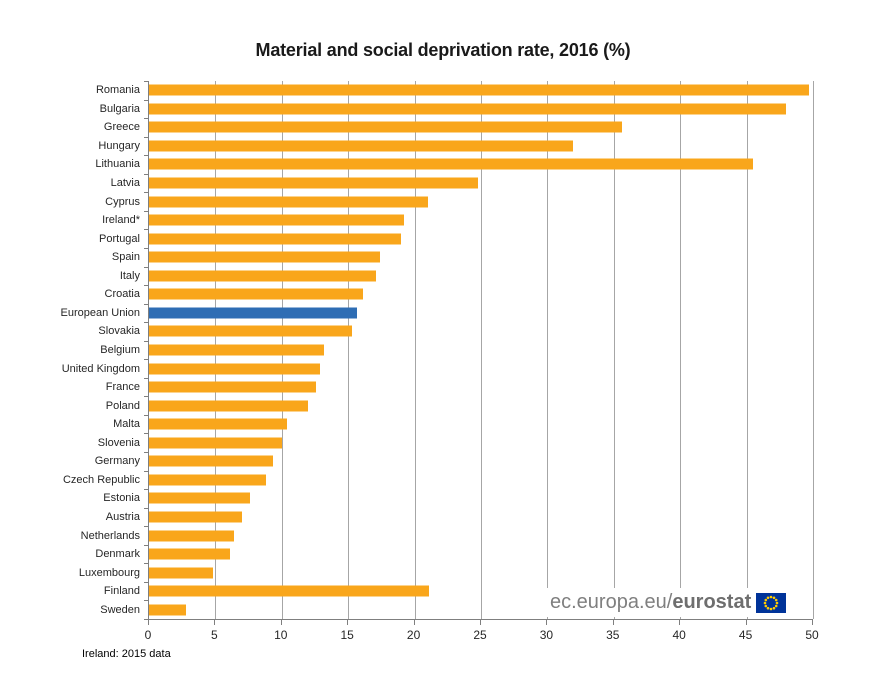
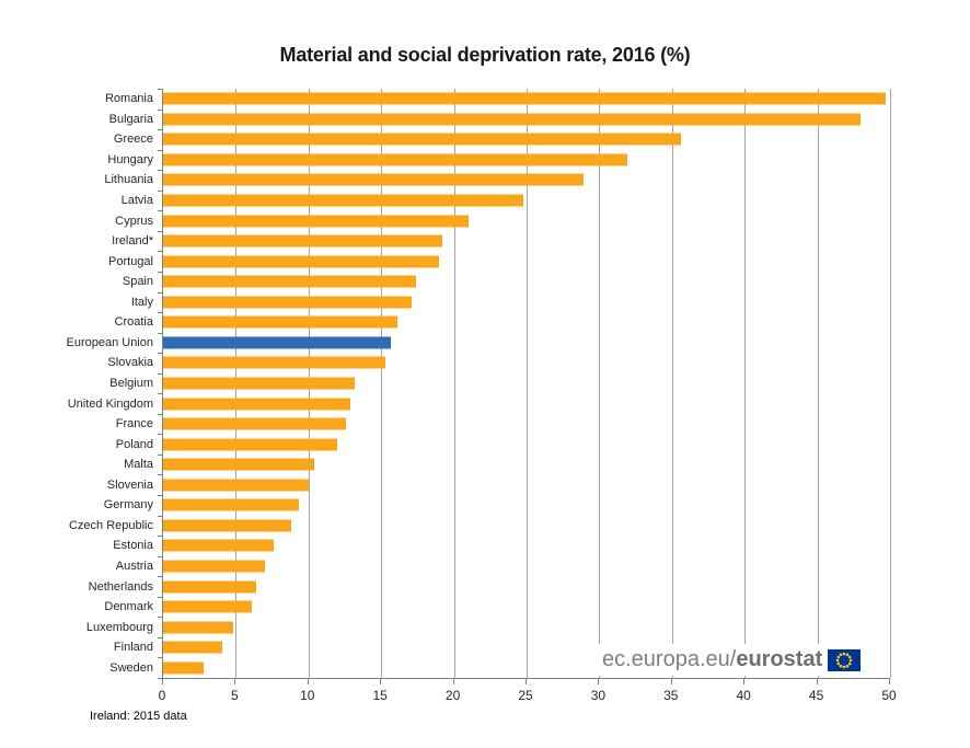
Lithuania: 45.5 -> 28.9
Finland: 21.1 -> 4.1
